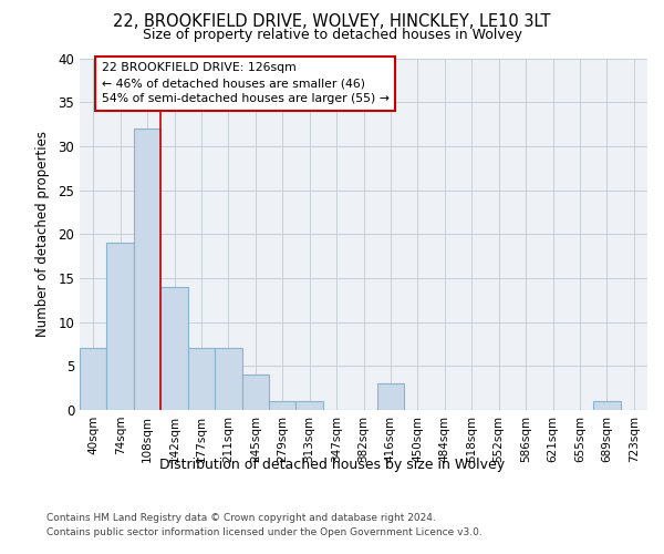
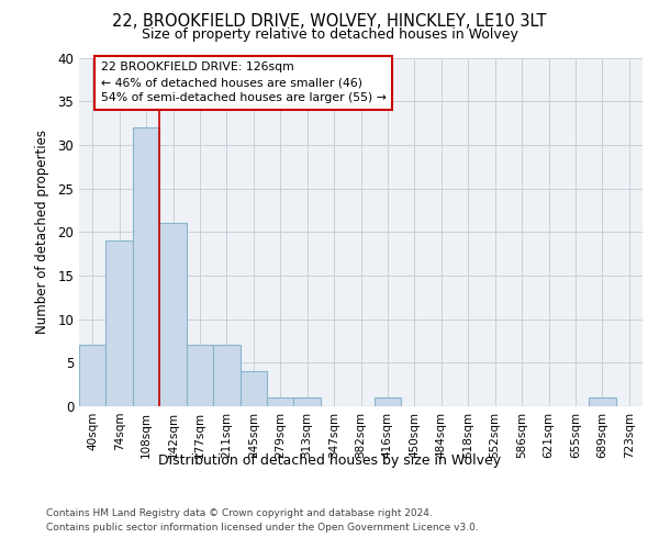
142sqm: 14 -> 21
416sqm: 3 -> 1
